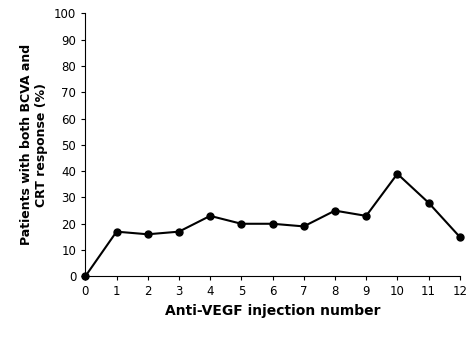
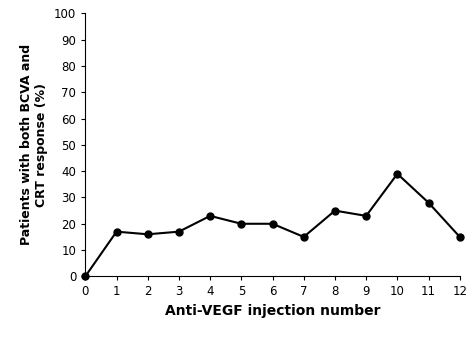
7: 19 -> 15
